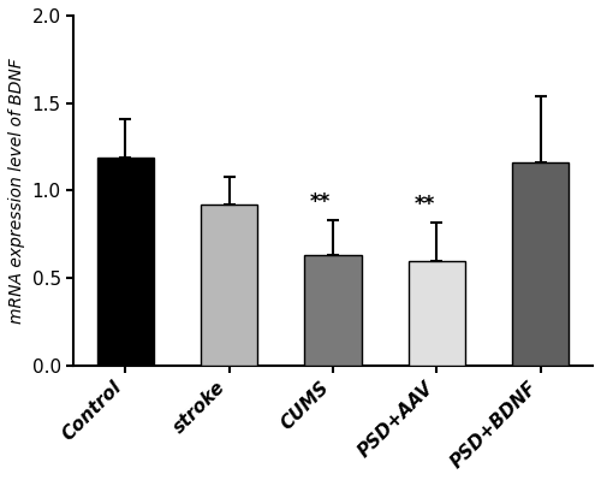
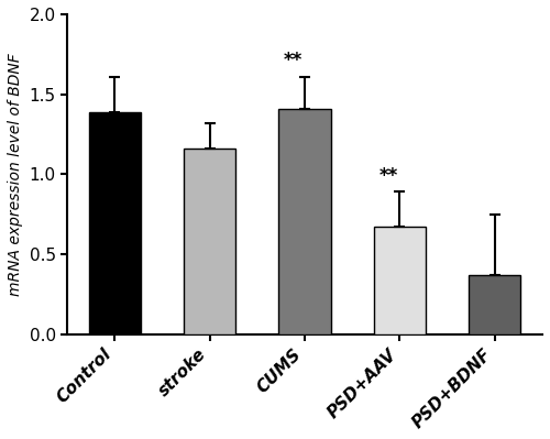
Control: 1.19 -> 1.39
stroke: 0.92 -> 1.16
CUMS: 0.63 -> 1.41
PSD+AAV: 0.60 -> 0.67
PSD+BDNF: 1.16 -> 0.37
